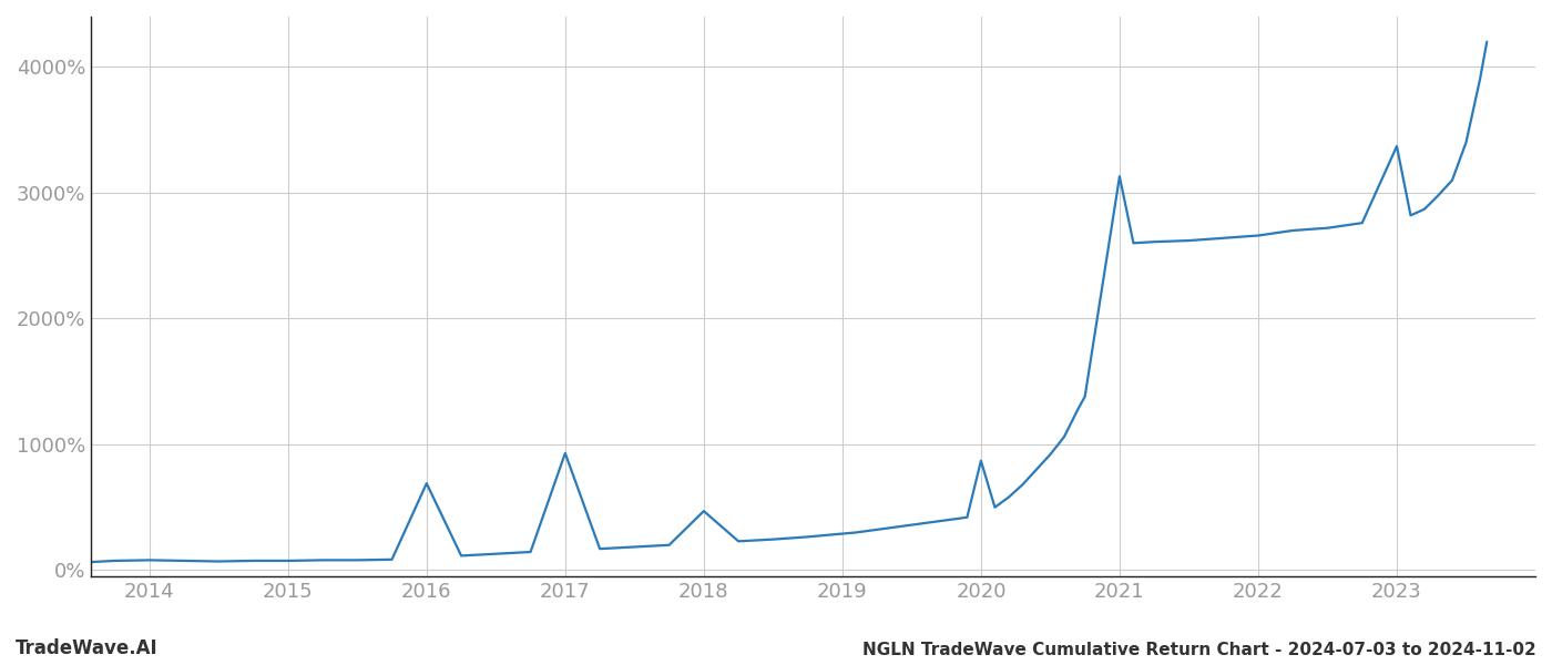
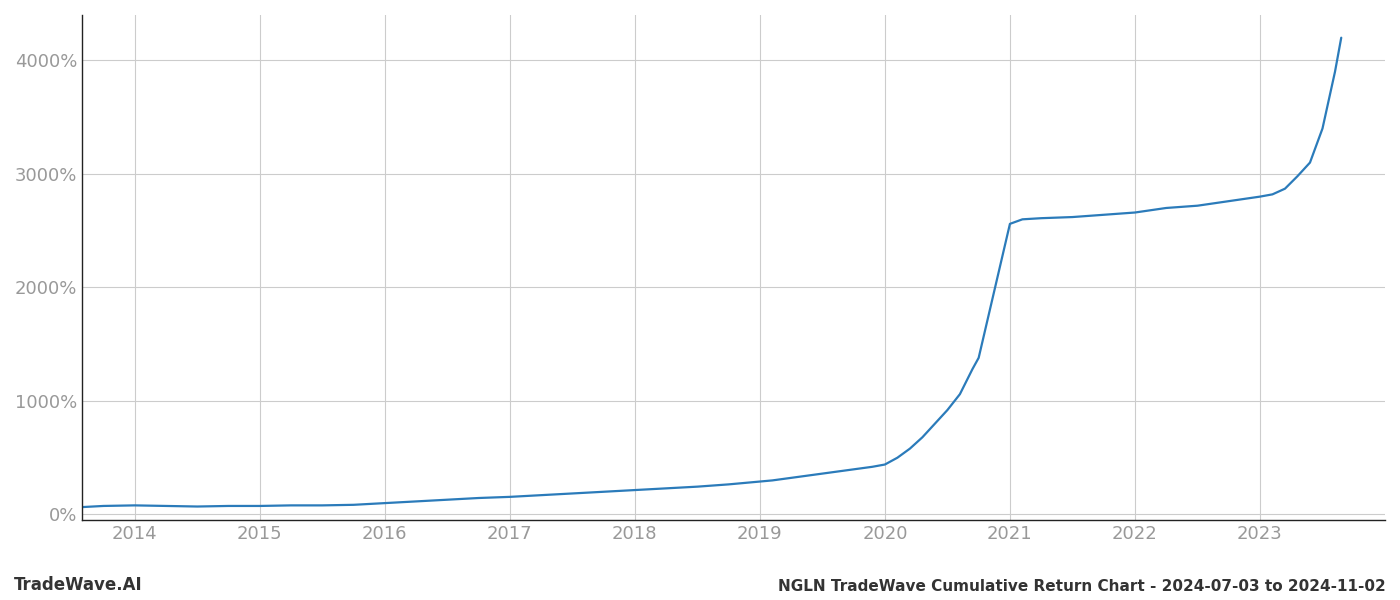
2016: 690% -> 100%
2017: 930% -> 160%
2018: 470% -> 220%
2020: 870% -> 440%
2021: 3130% -> 2560%
2023: 3370% -> 2800%
